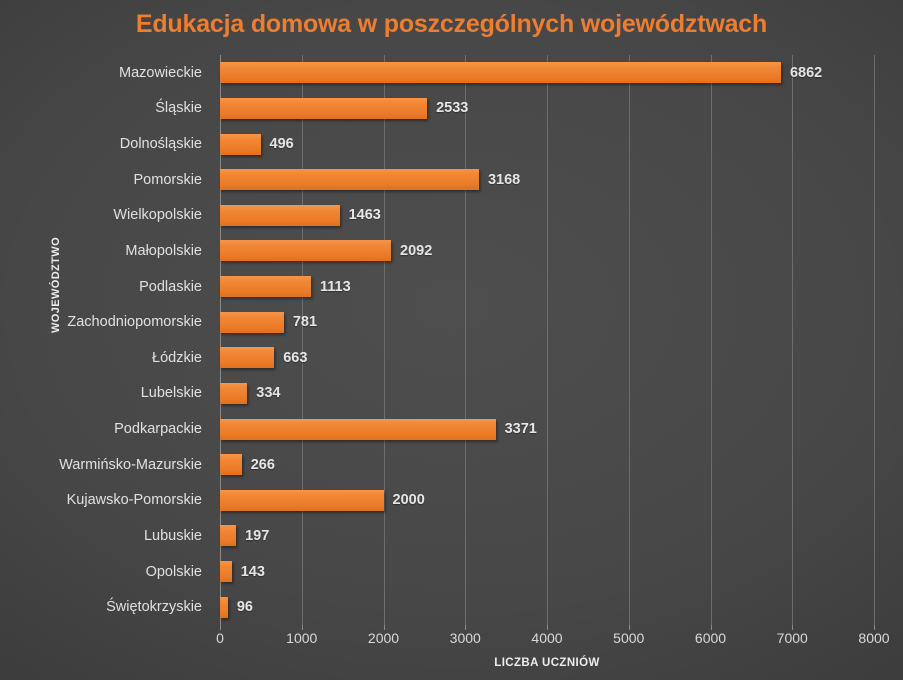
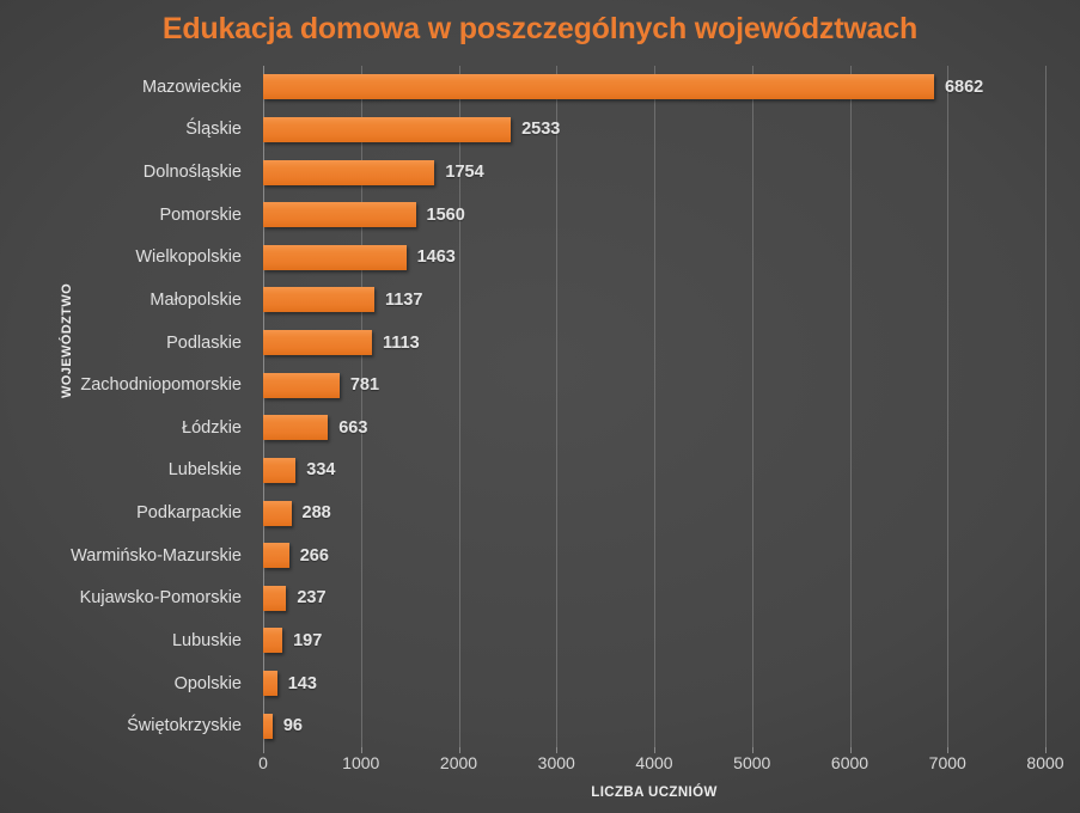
Dolnośląskie: 496 -> 1754
Pomorskie: 3168 -> 1560
Małopolskie: 2092 -> 1137
Podkarpackie: 3371 -> 288
Kujawsko-Pomorskie: 2000 -> 237
